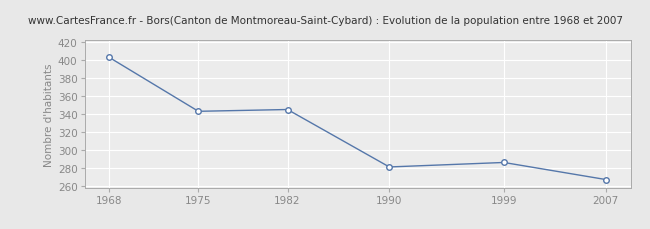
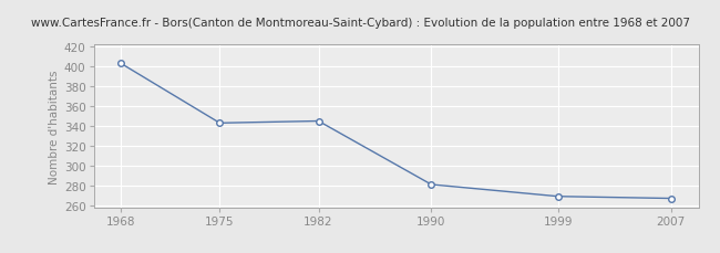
1999: 286 -> 269
